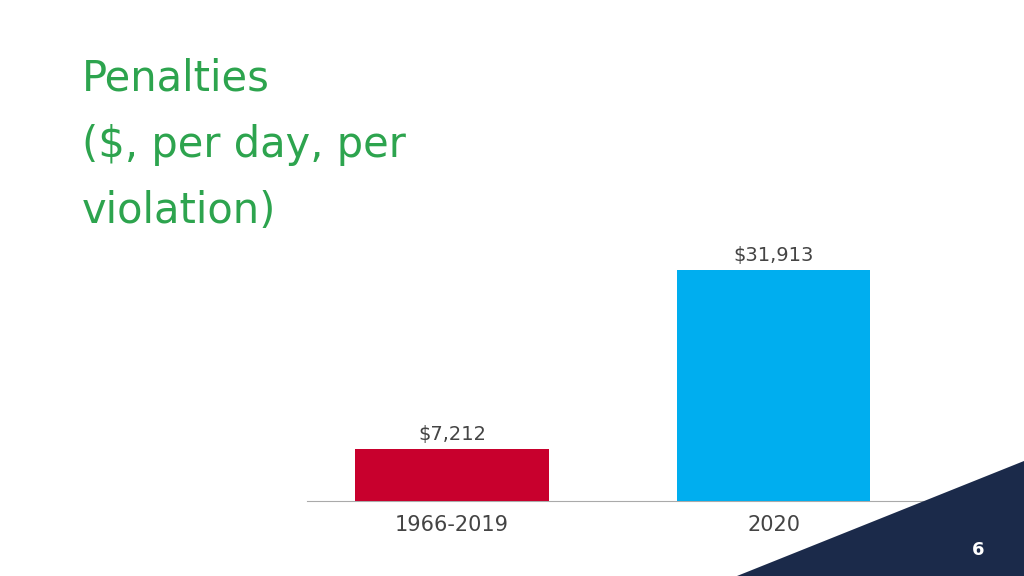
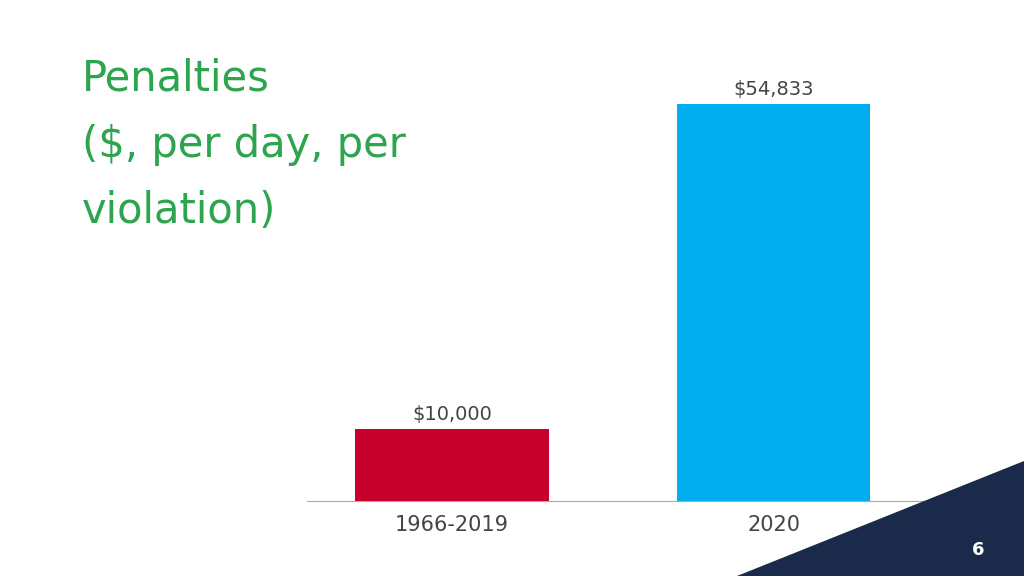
1966-2019: $7,212 -> $10,000
2020: $31,913 -> $54,833
